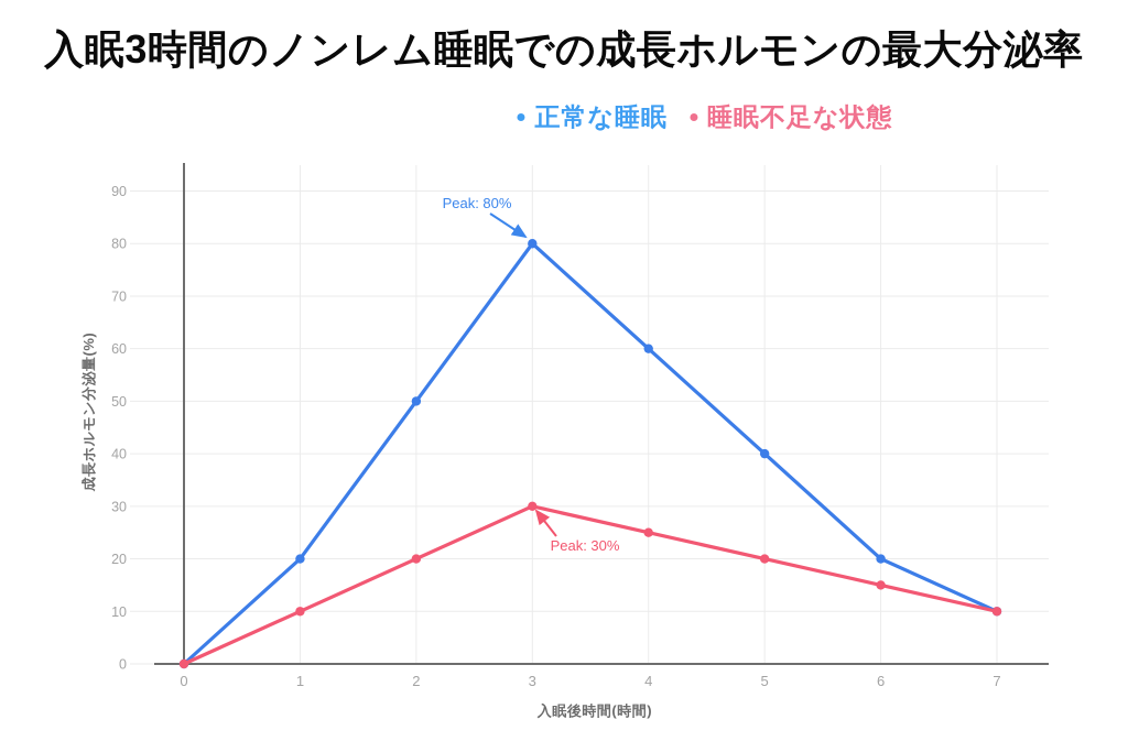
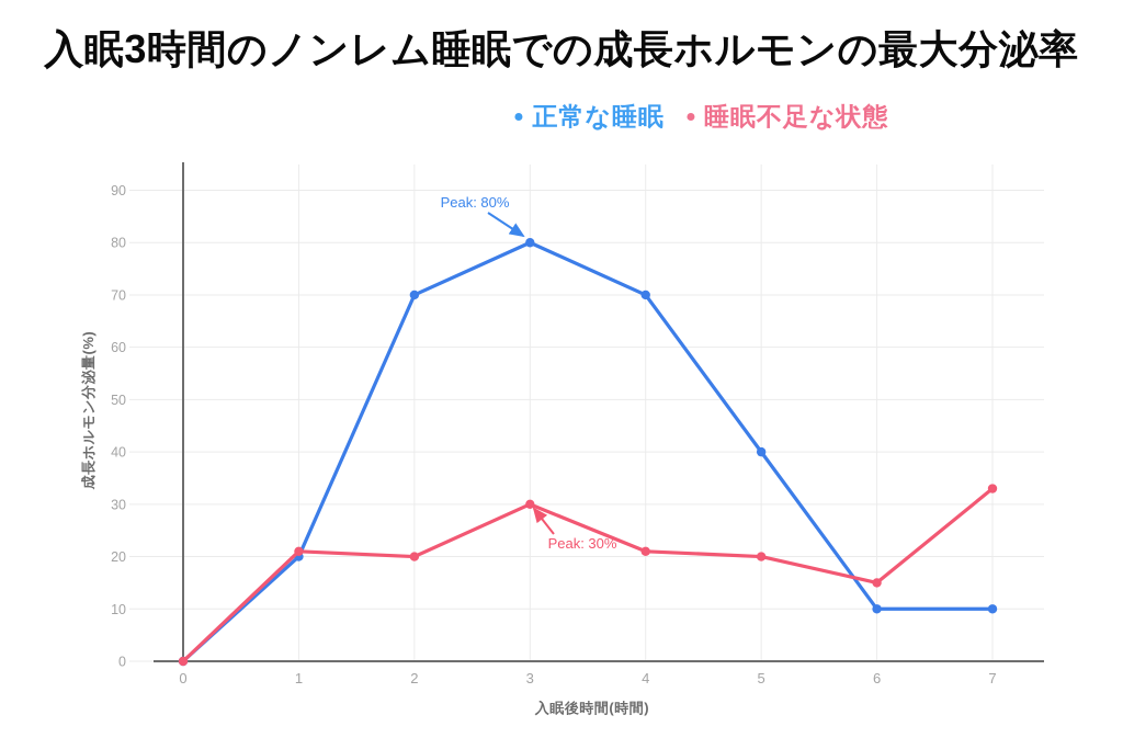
睡眠不足な状態/1: 10 -> 21
正常な睡眠/2: 50 -> 70
正常な睡眠/4: 60 -> 70
睡眠不足な状態/4: 25 -> 21
正常な睡眠/6: 20 -> 10
睡眠不足な状態/7: 10 -> 33
